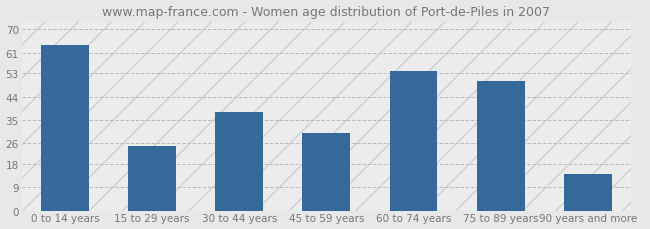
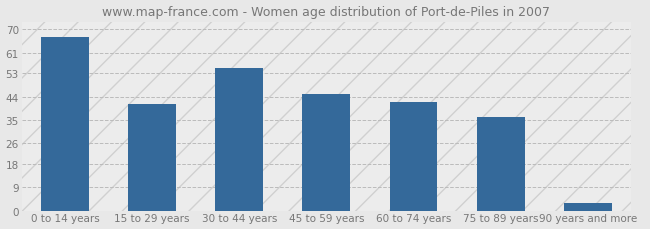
0 to 14 years: 64 -> 67
15 to 29 years: 25 -> 41
30 to 44 years: 38 -> 55
45 to 59 years: 30 -> 45
60 to 74 years: 54 -> 42
75 to 89 years: 50 -> 36
90 years and more: 14 -> 3
